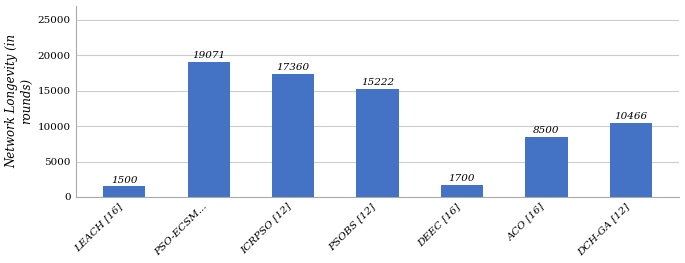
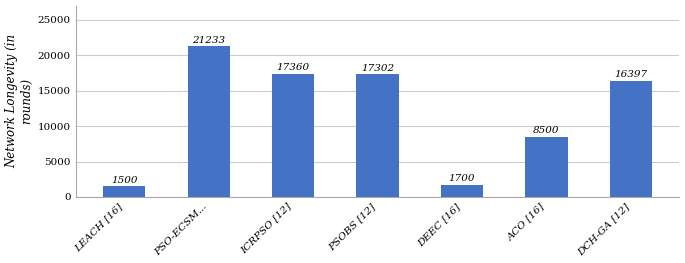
PSO-ECSM...: 19071 -> 21233
PSOBS [12]: 15222 -> 17302
DCH-GA [12]: 10466 -> 16397
